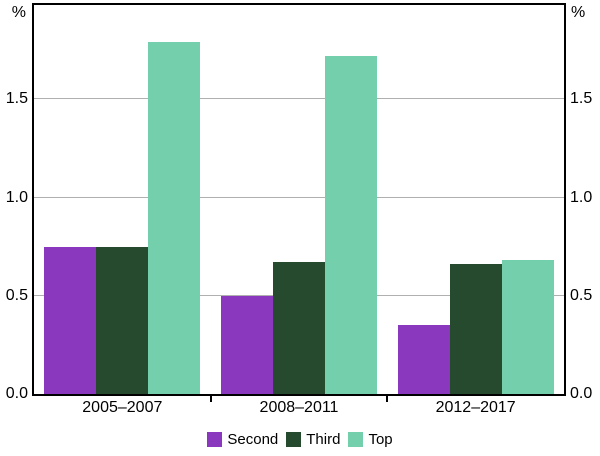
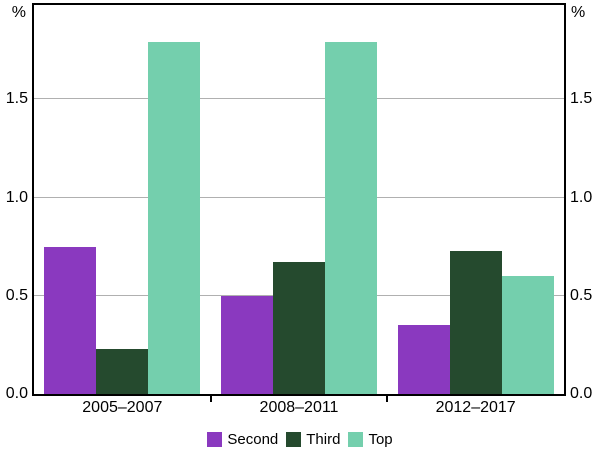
Third/2005–2007: 0.75 -> 0.23
Top/2008–2011: 1.72 -> 1.79
Third/2012–2017: 0.66 -> 0.73
Top/2012–2017: 0.68 -> 0.60
